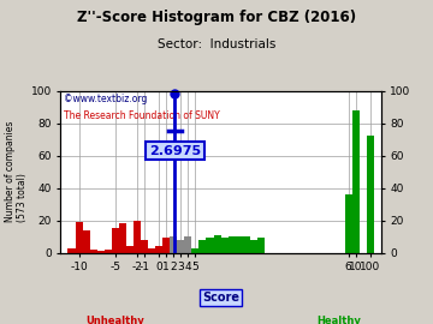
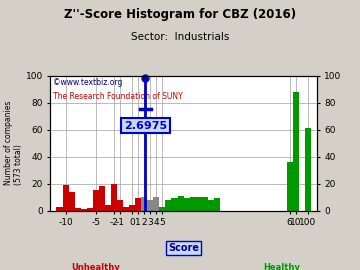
100: 72 -> 61
